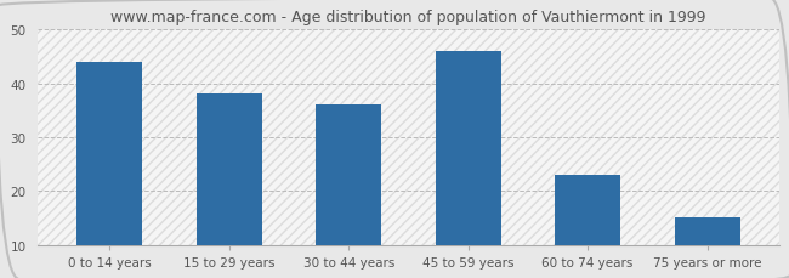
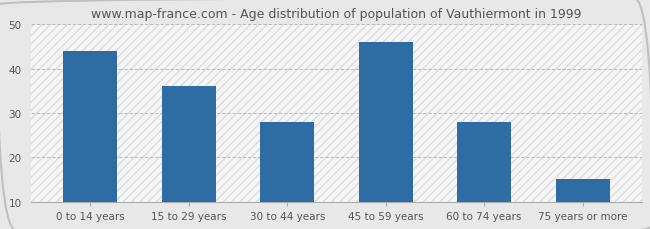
15 to 29 years: 38 -> 36
30 to 44 years: 36 -> 28
60 to 74 years: 23 -> 28
